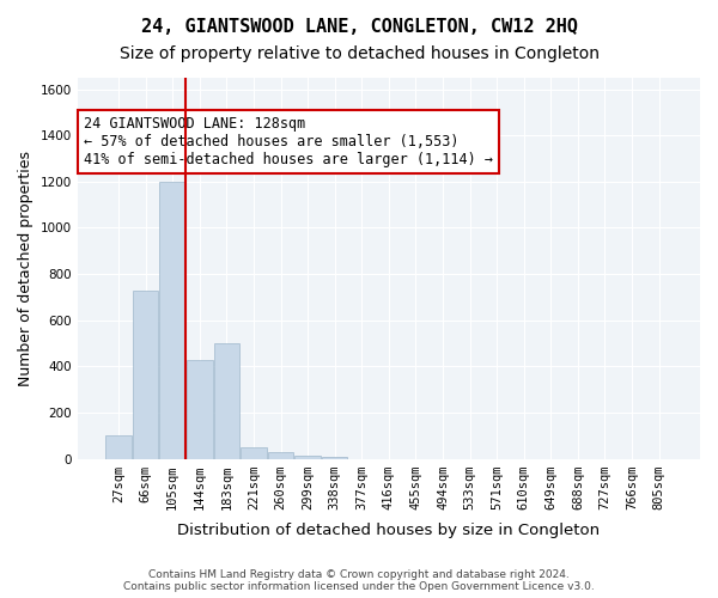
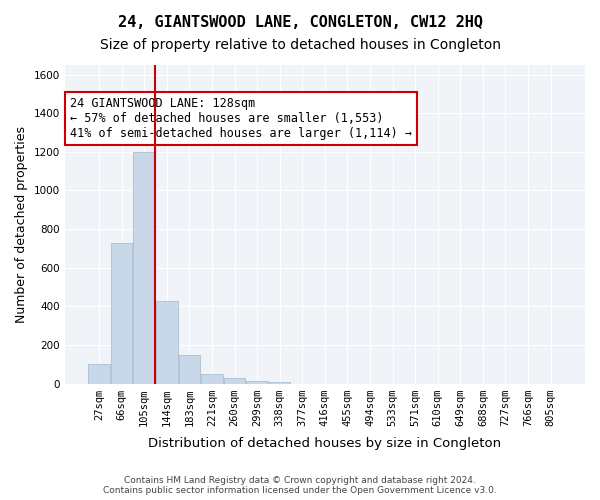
183sqm: 500 -> 150
